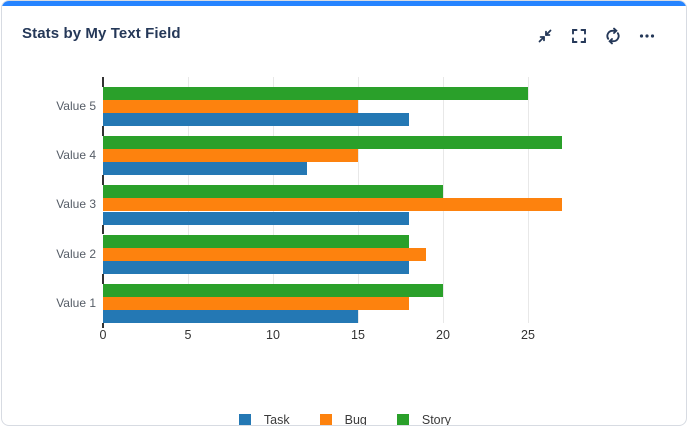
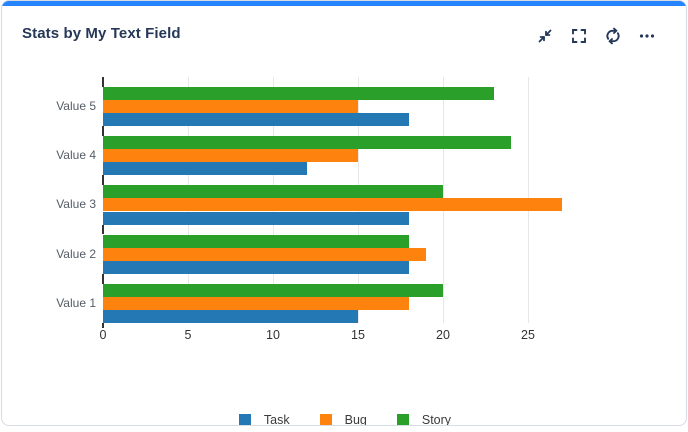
Story/Value 5: 25 -> 23
Story/Value 4: 27 -> 24
